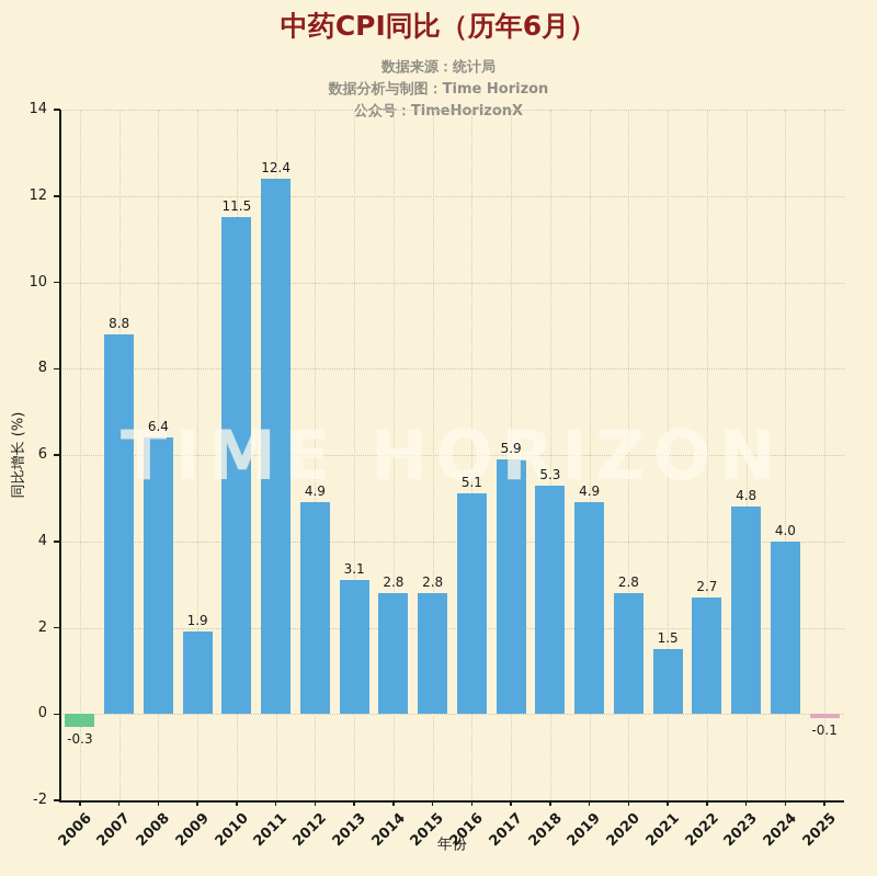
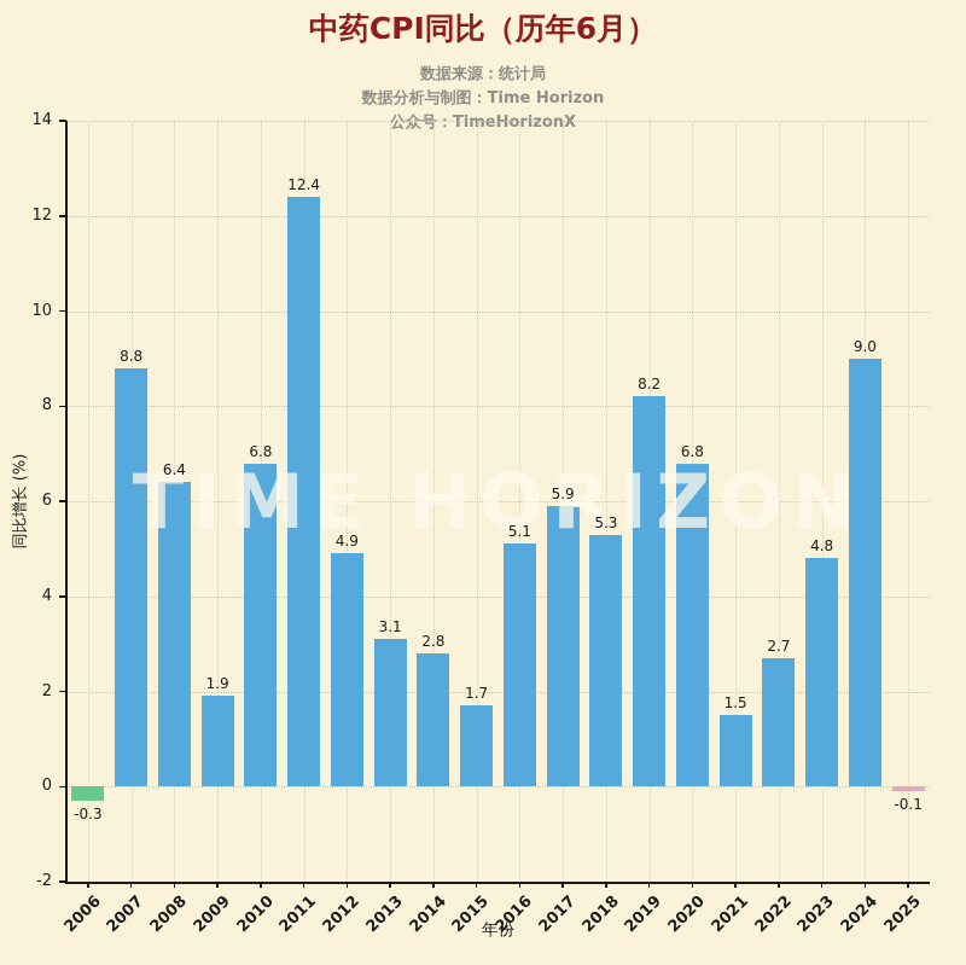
2010: 11.5 -> 6.8
2015: 2.8 -> 1.7
2019: 4.9 -> 8.2
2020: 2.8 -> 6.8
2024: 4.0 -> 9.0
